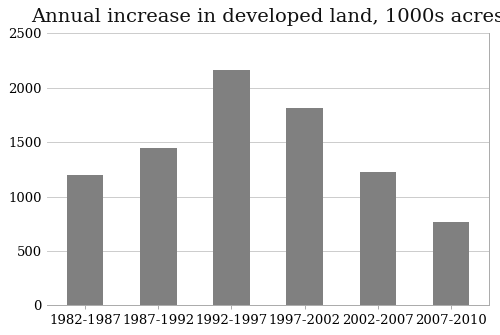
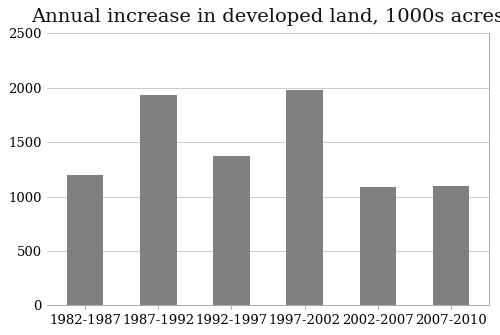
1987-1992: 1450 -> 1930
1992-1997: 2160 -> 1370
1997-2002: 1810 -> 1980
2002-2007: 1230 -> 1090
2007-2010: 770 -> 1100
